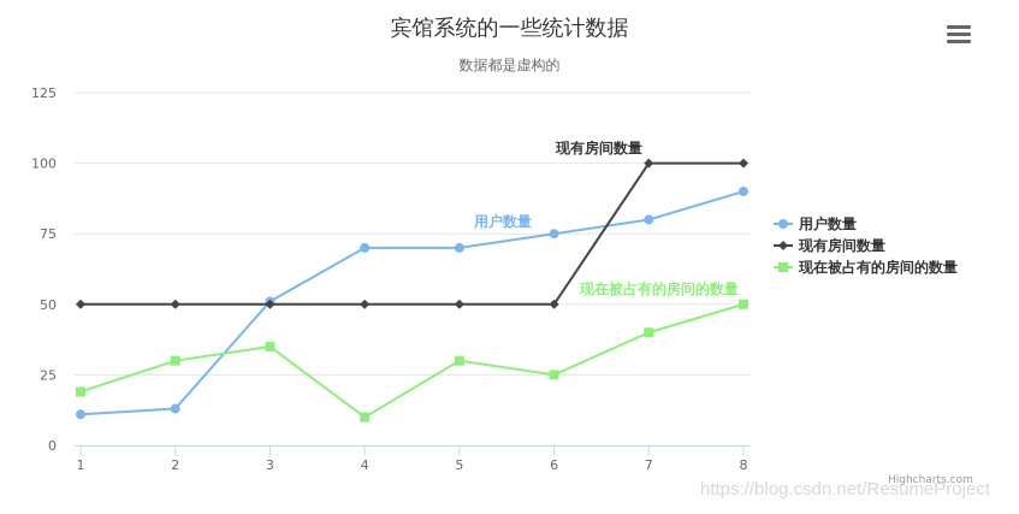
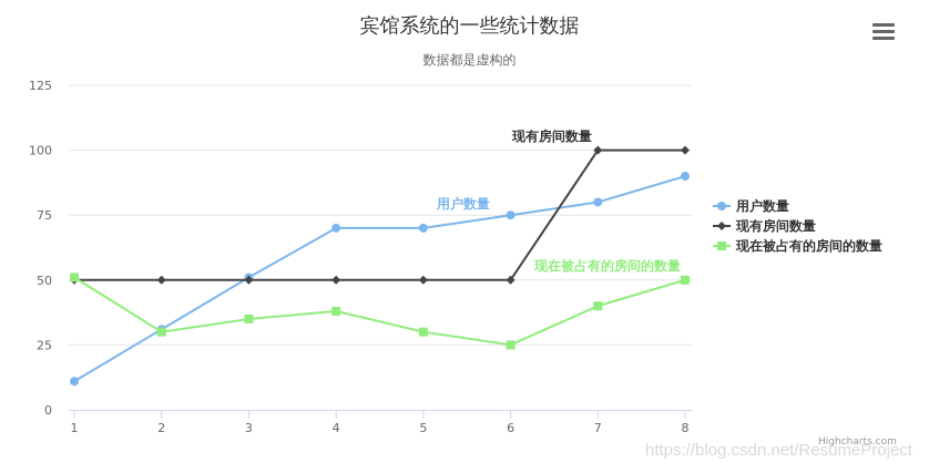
现在被占有的房间的数量/1: 19 -> 51
用户数量/2: 13 -> 31
现在被占有的房间的数量/4: 10 -> 38
